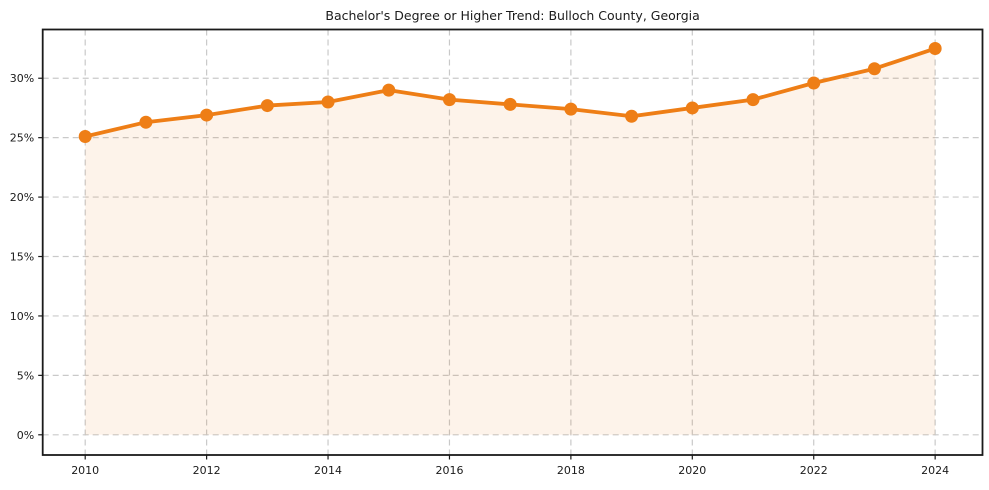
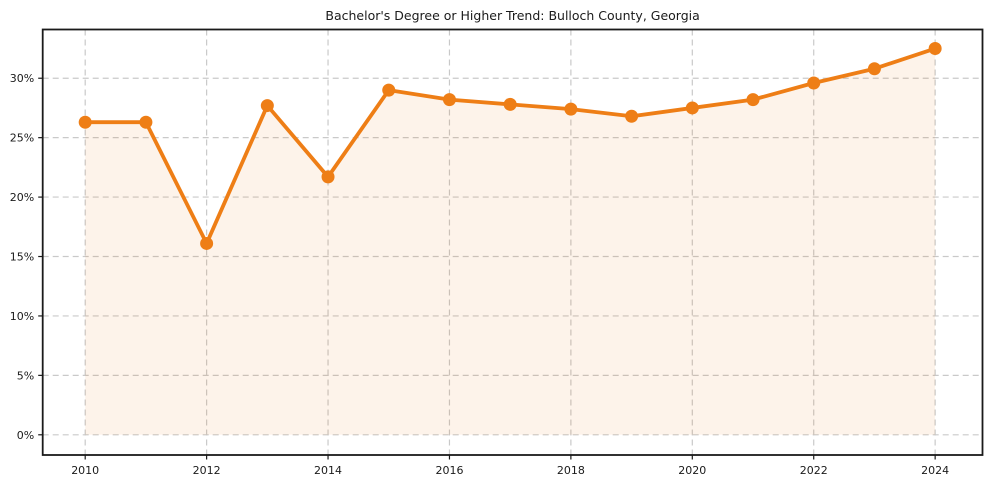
2010: 25.1% -> 26.3%
2012: 26.9% -> 16.1%
2014: 28.0% -> 21.7%
